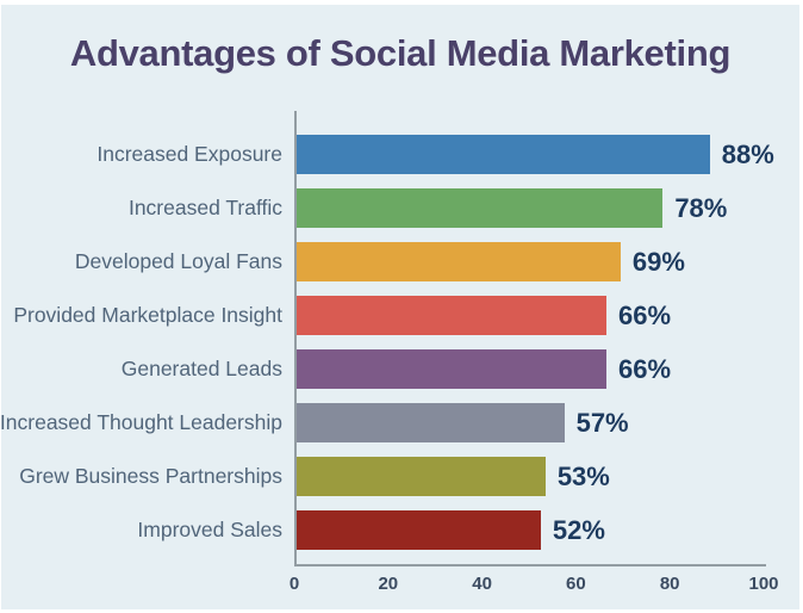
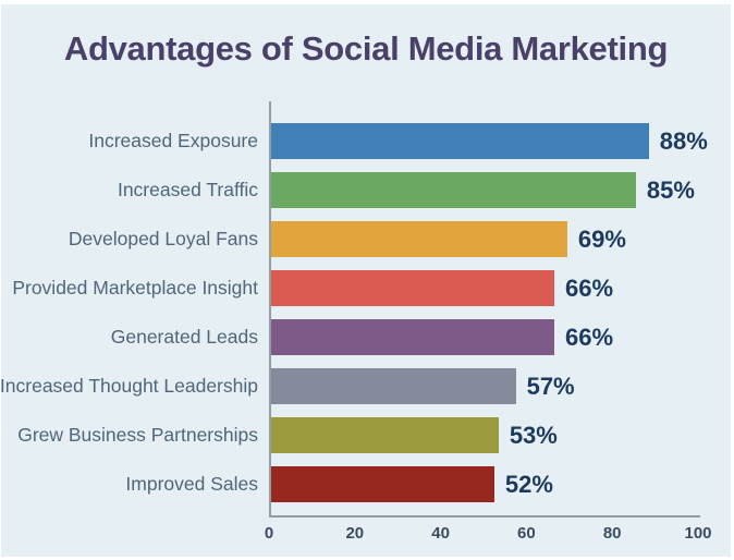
Increased Traffic: 78% -> 85%
